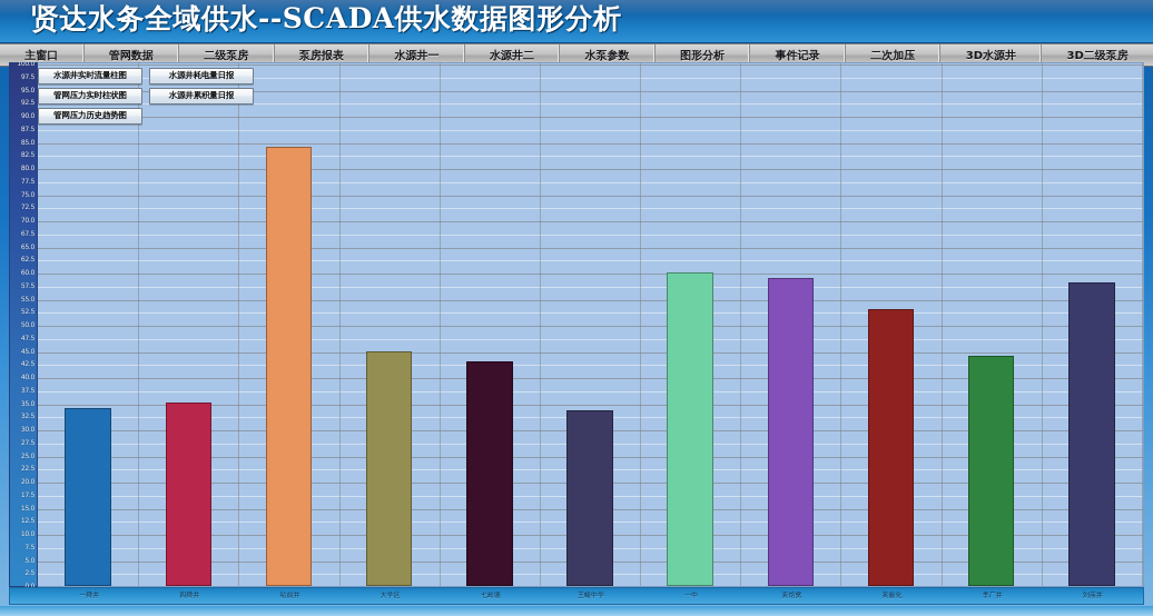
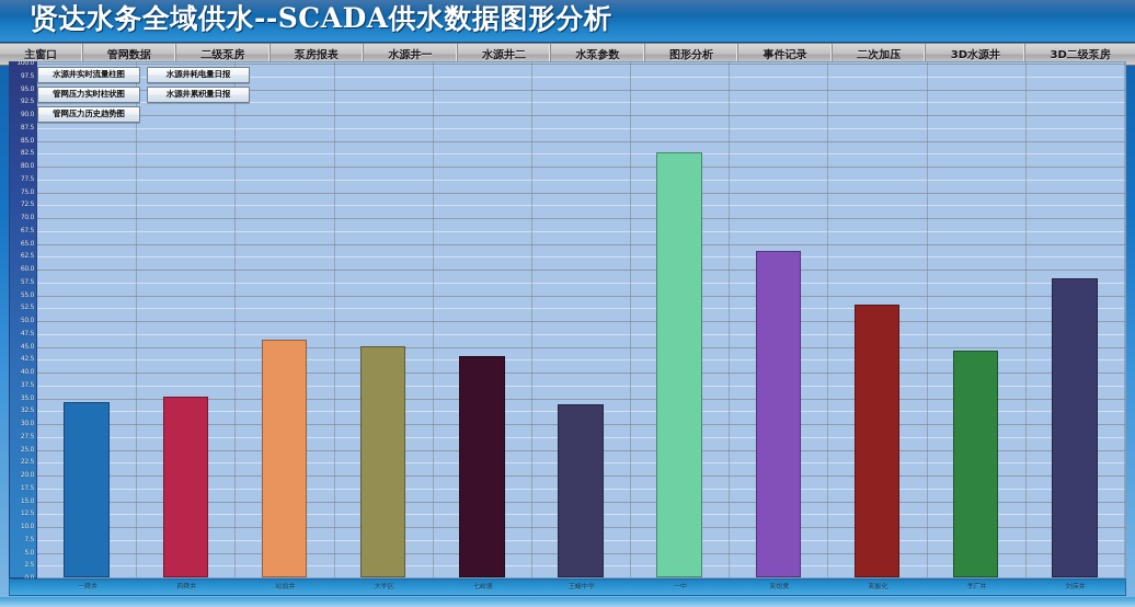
站前井: 84 -> 46
一中: 60 -> 82
宾馆窝: 59 -> 64
